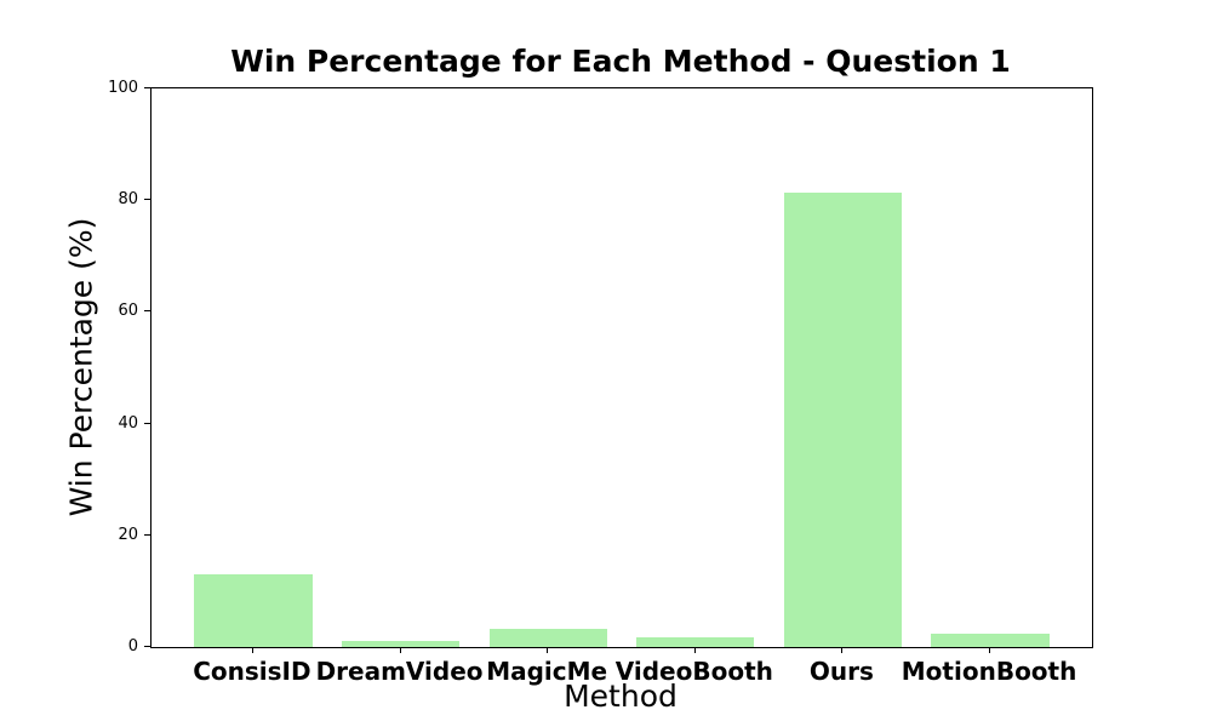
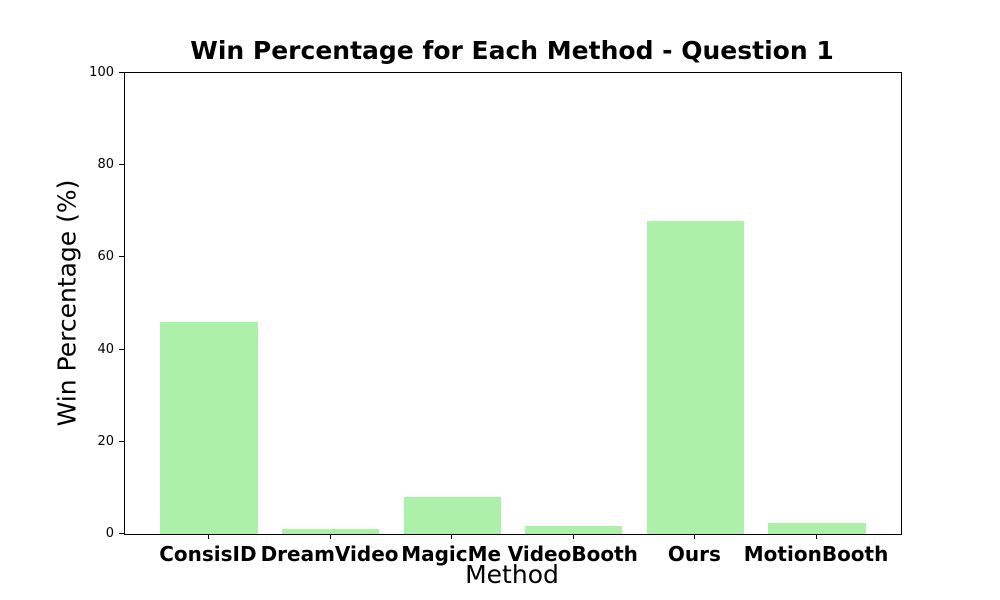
ConsisID: 13 -> 46
MagicMe: 3 -> 8
Ours: 81 -> 68
